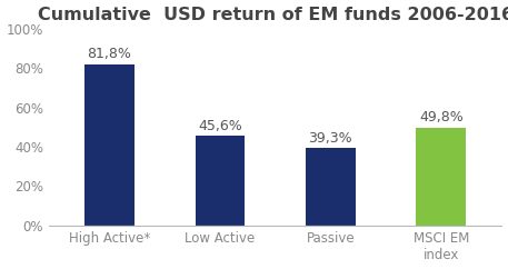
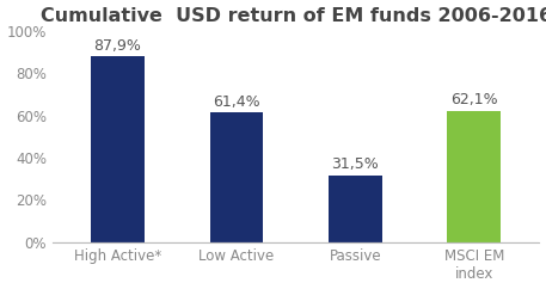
High Active*: 81,8% -> 87,9%
Low Active: 45,6% -> 61,4%
Passive: 39,3% -> 31,5%
MSCI EM index: 49,8% -> 62,1%
